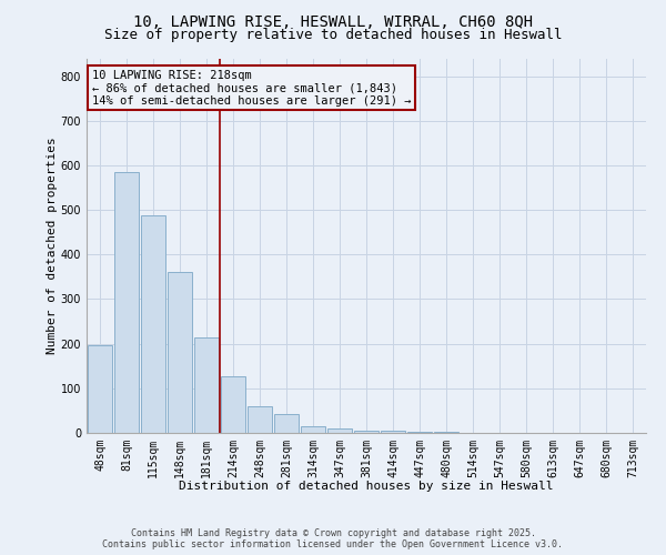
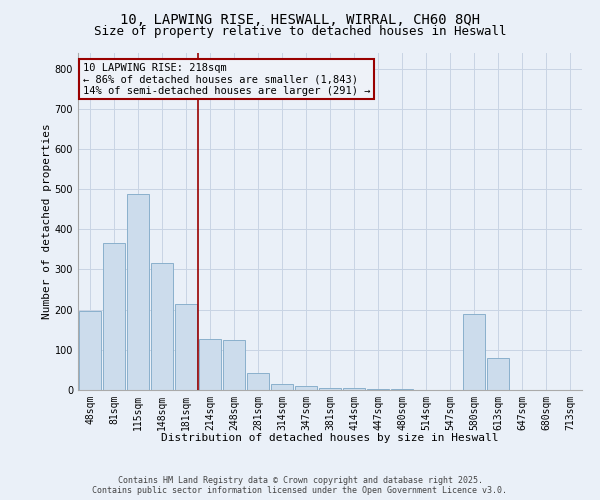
81sqm: 585 -> 365
148sqm: 360 -> 315
248sqm: 60 -> 125
580sqm: 1 -> 190
613sqm: 1 -> 80
